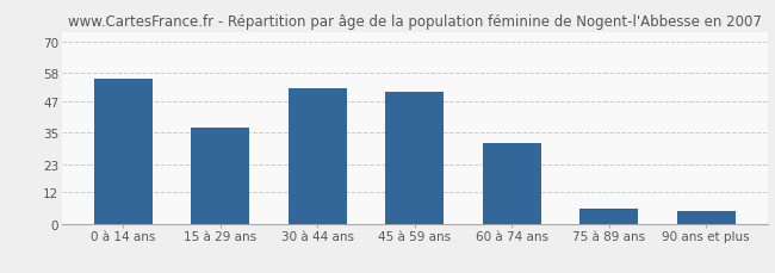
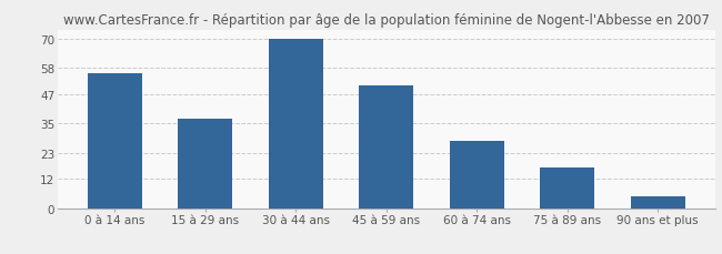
30 à 44 ans: 52 -> 70
60 à 74 ans: 31 -> 28
75 à 89 ans: 6 -> 17
